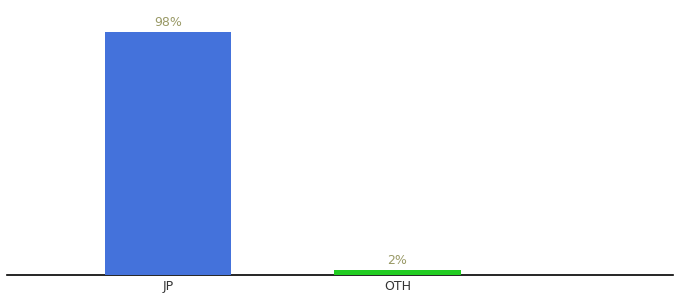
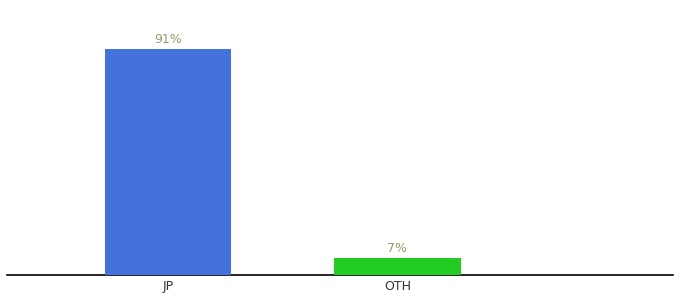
JP: 98% -> 91%
OTH: 2% -> 7%
